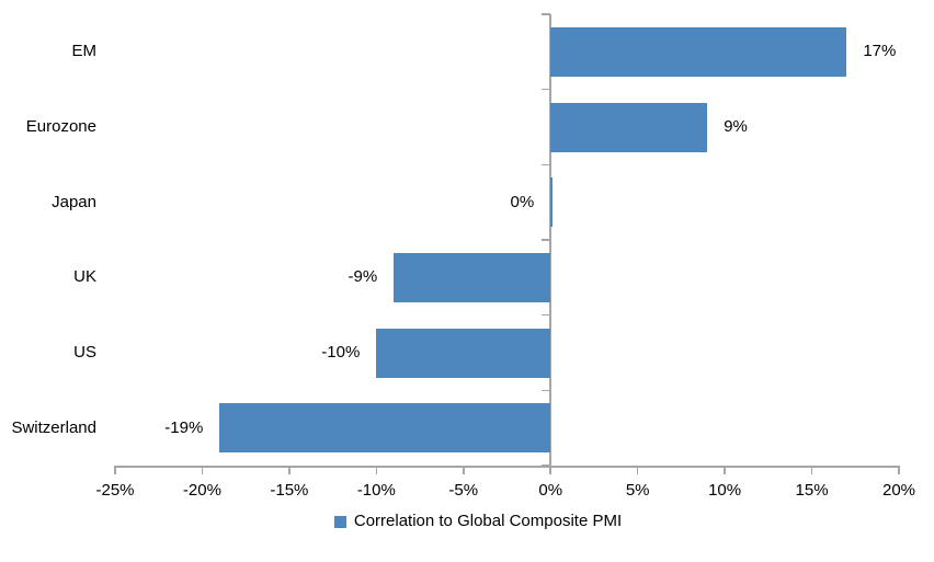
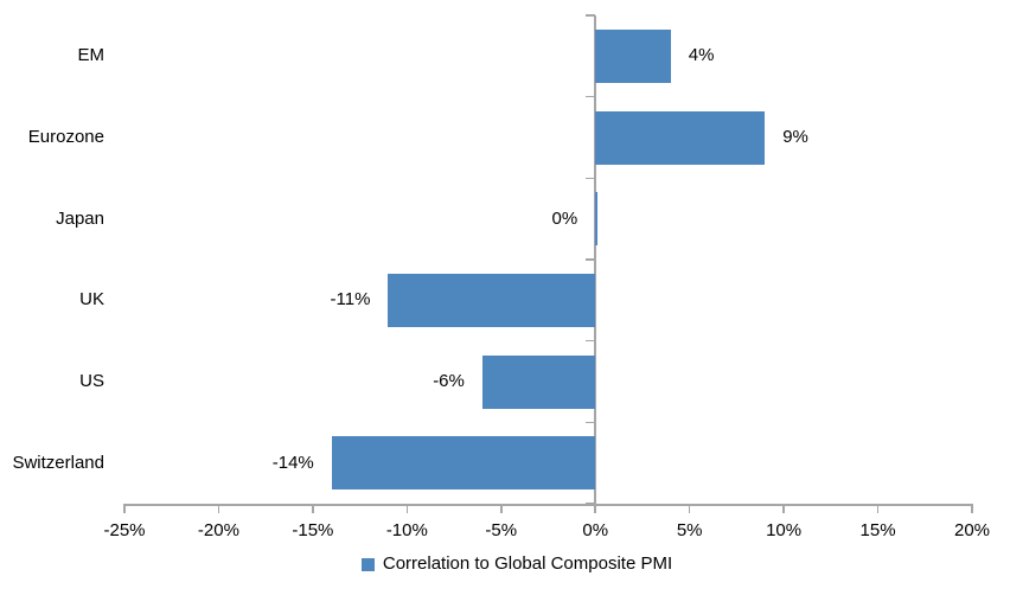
EM: 17% -> 4%
UK: -9% -> -11%
US: -10% -> -6%
Switzerland: -19% -> -14%
